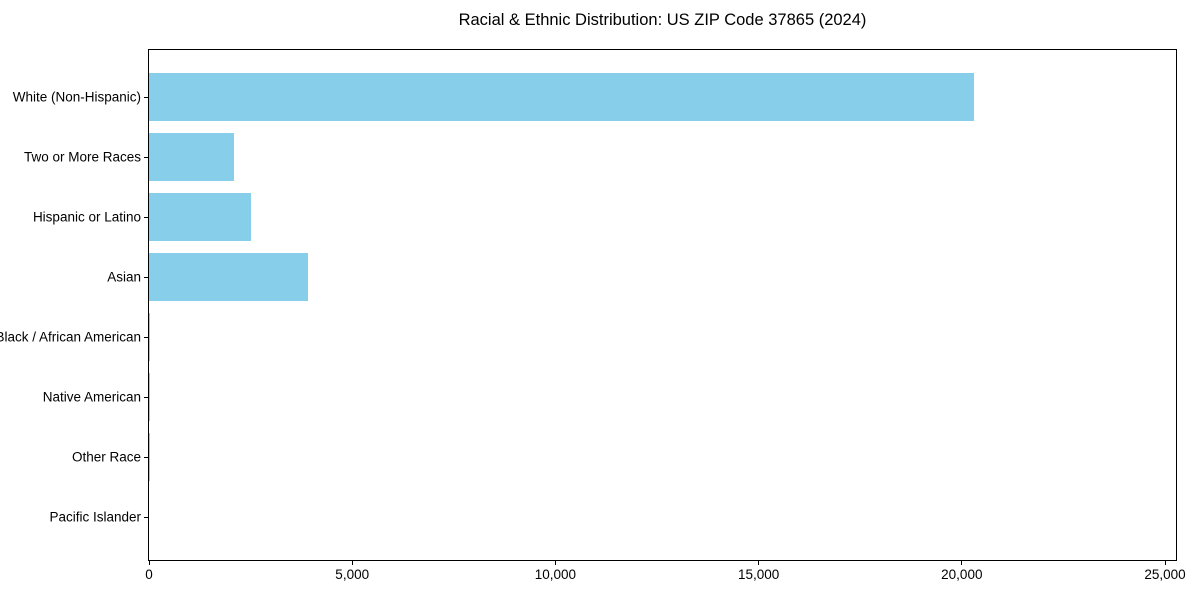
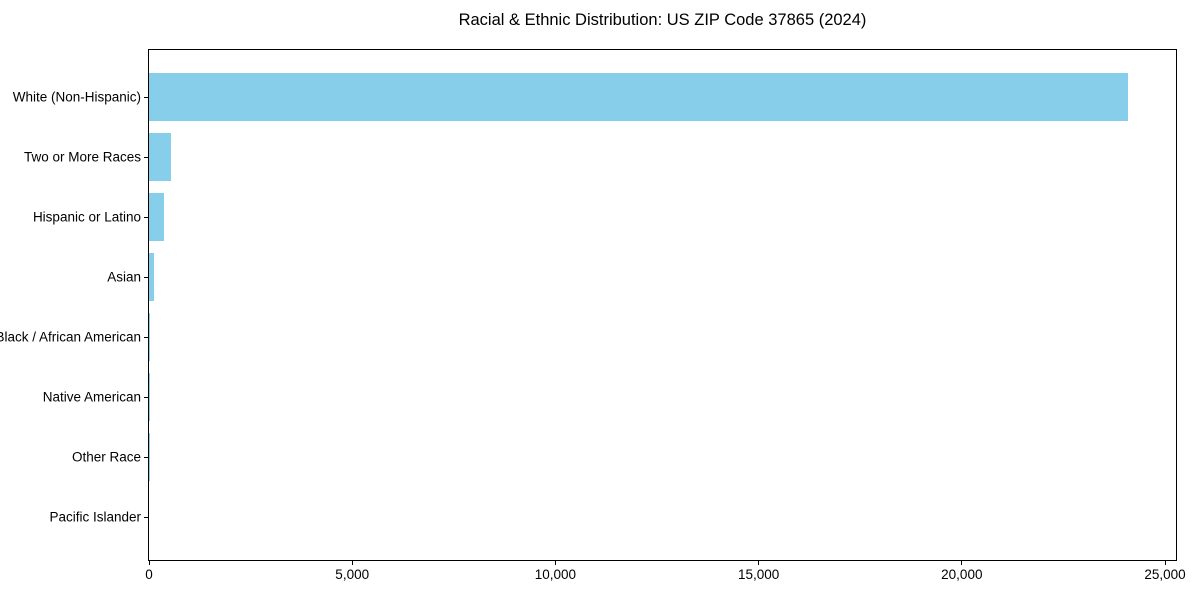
White (Non-Hispanic): 20300 -> 24100
Two or More Races: 2100 -> 500
Hispanic or Latino: 2500 -> 400
Asian: 3900 -> 100
